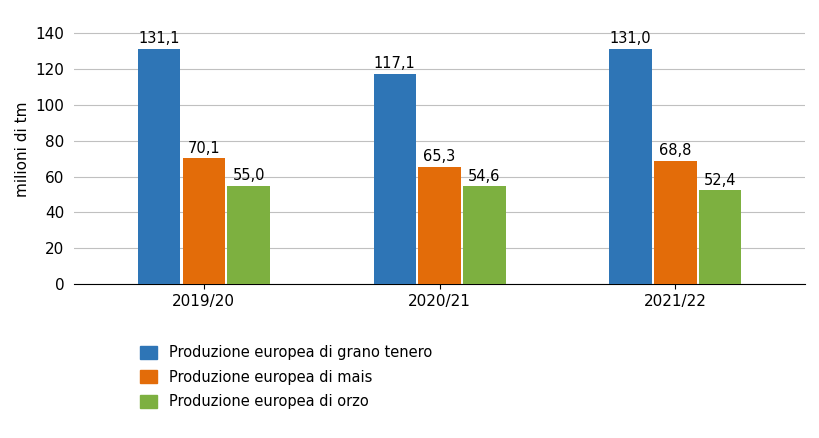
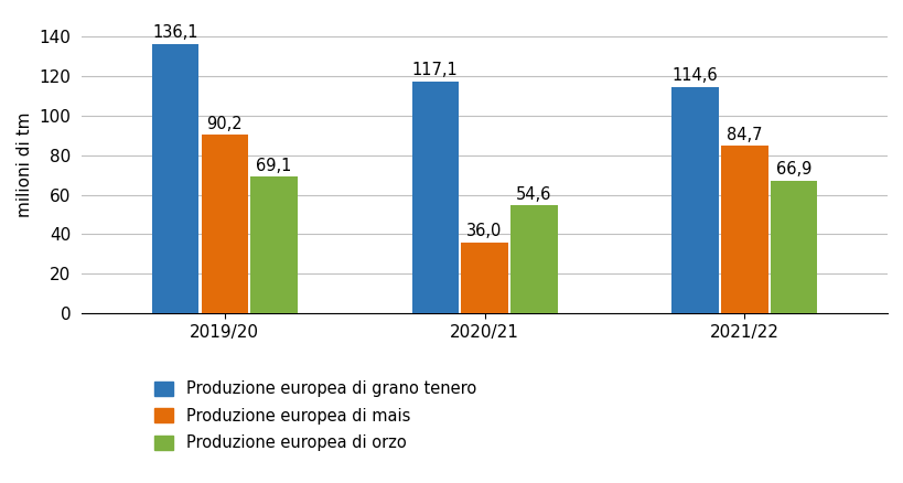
Produzione europea di grano tenero/2019/20: 131,1 -> 136,1
Produzione europea di mais/2019/20: 70,1 -> 90,2
Produzione europea di orzo/2019/20: 55,0 -> 69,1
Produzione europea di mais/2020/21: 65,3 -> 36,0
Produzione europea di grano tenero/2021/22: 131,0 -> 114,6
Produzione europea di mais/2021/22: 68,8 -> 84,7
Produzione europea di orzo/2021/22: 52,4 -> 66,9
